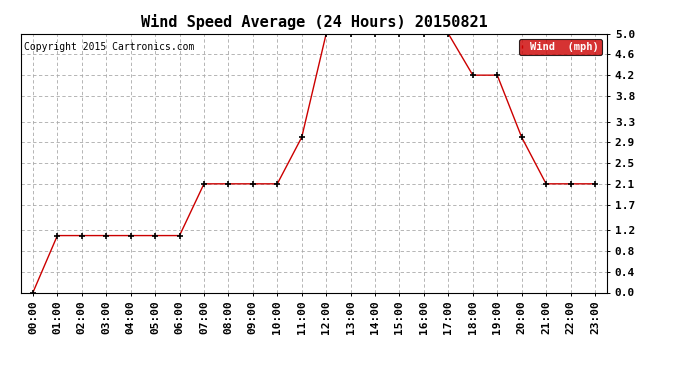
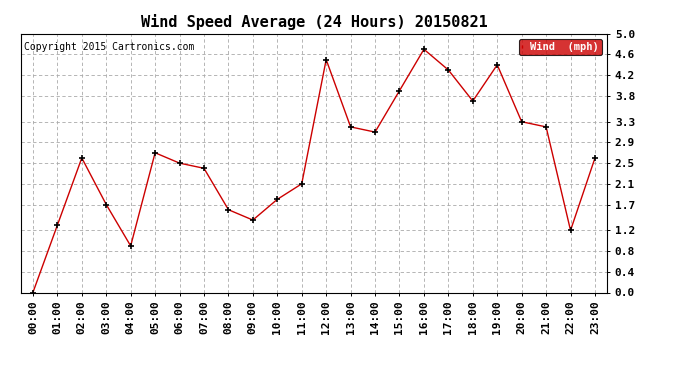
01:00: 1.1 -> 1.3
02:00: 1.1 -> 2.6
03:00: 1.1 -> 1.7
04:00: 1.1 -> 0.9
05:00: 1.1 -> 2.7
06:00: 1.1 -> 2.5
07:00: 2.1 -> 2.4
08:00: 2.1 -> 1.6
09:00: 2.1 -> 1.4
10:00: 2.1 -> 1.8
11:00: 3.0 -> 2.1
12:00: 5.0 -> 4.5
13:00: 5.0 -> 3.2
14:00: 5.0 -> 3.1
15:00: 5.0 -> 3.9
16:00: 5.0 -> 4.7
17:00: 5.0 -> 4.3
18:00: 4.2 -> 3.7
19:00: 4.2 -> 4.4
20:00: 3.0 -> 3.3
21:00: 2.1 -> 3.2
22:00: 2.1 -> 1.2
23:00: 2.1 -> 2.6
